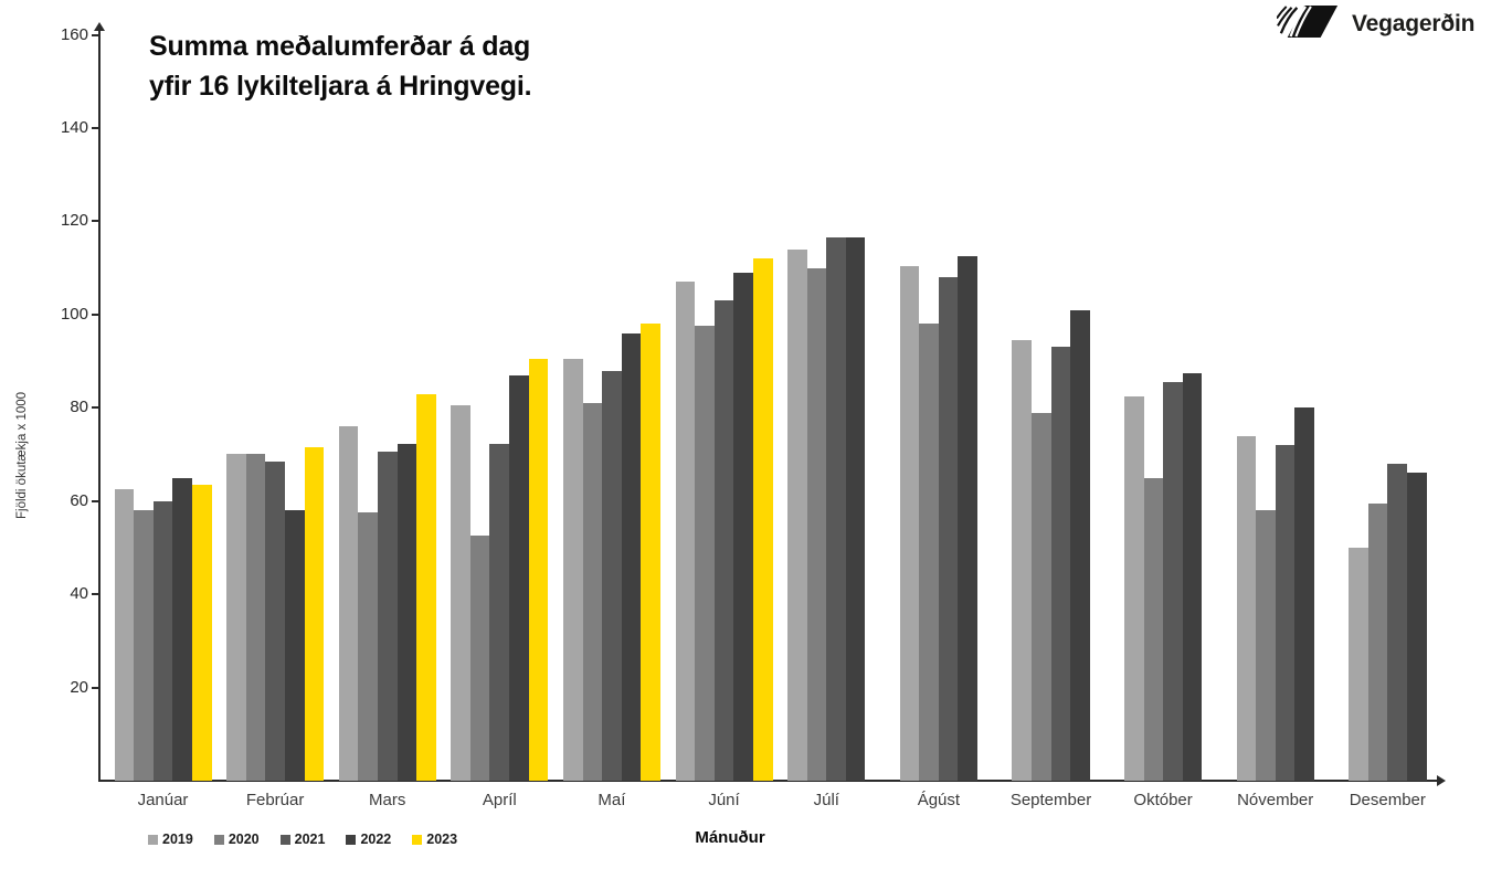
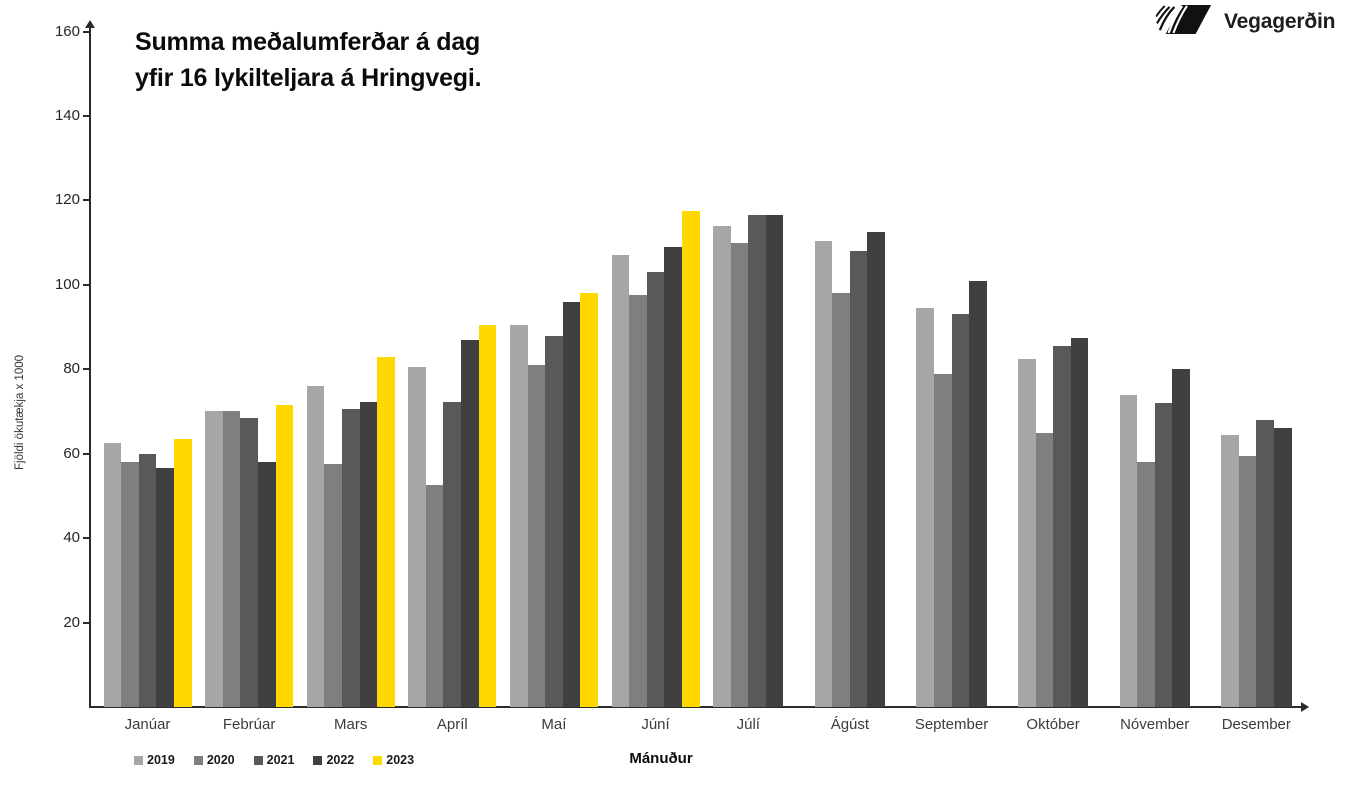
2022/Janúar: 65 -> 56
2023/Júní: 112 -> 118
2019/Desember: 50 -> 64
